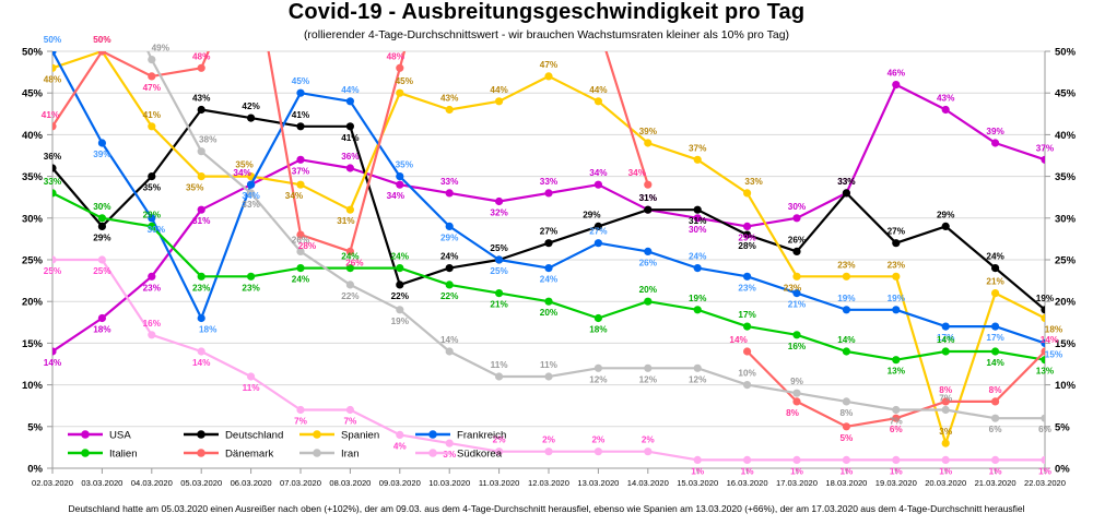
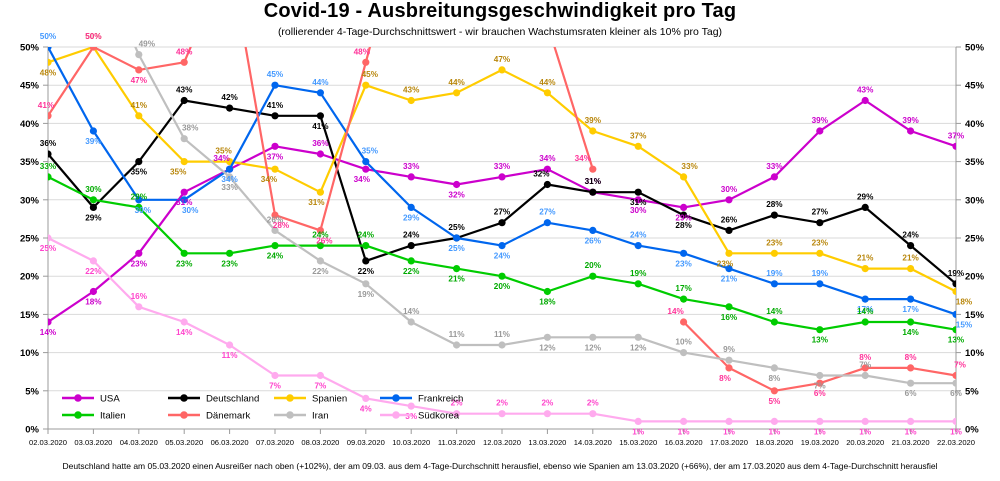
Südkorea/03.03.2020: 25% -> 22%
Frankreich/05.03.2020: 18% -> 30%
Deutschland/13.03.2020: 29% -> 32%
Deutschland/18.03.2020: 33% -> 28%
USA/19.03.2020: 46% -> 39%
Spanien/20.03.2020: 3% -> 21%
Dänemark/22.03.2020: 14% -> 7%
